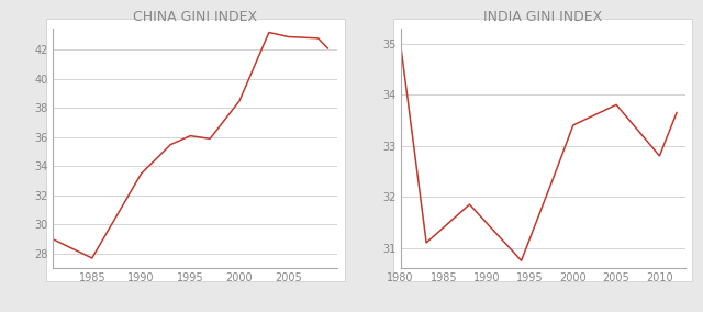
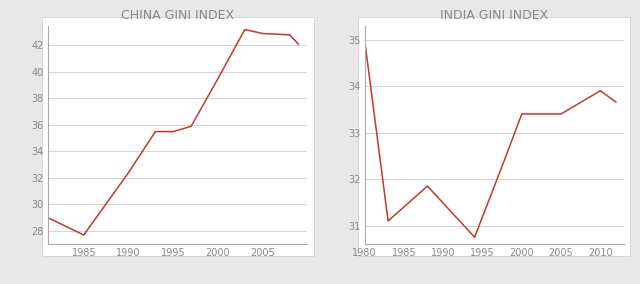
CHINA GINI INDEX/1990: 33.5 -> 32.4
CHINA GINI INDEX/1995: 36.1 -> 35.5
CHINA GINI INDEX/2000: 38.5 -> 39.5
INDIA GINI INDEX/2005: 33.80 -> 33.40
INDIA GINI INDEX/2010: 32.80 -> 33.90
